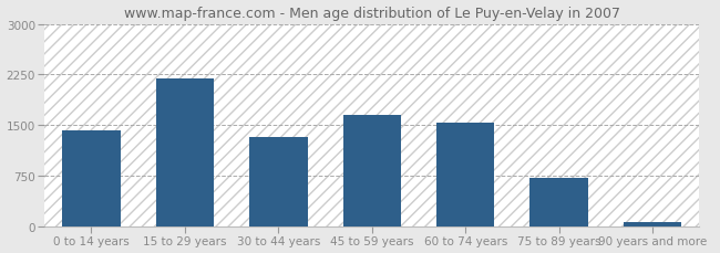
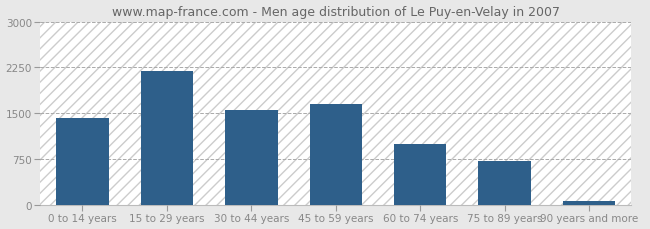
30 to 44 years: 1320 -> 1560
60 to 74 years: 1540 -> 1000
